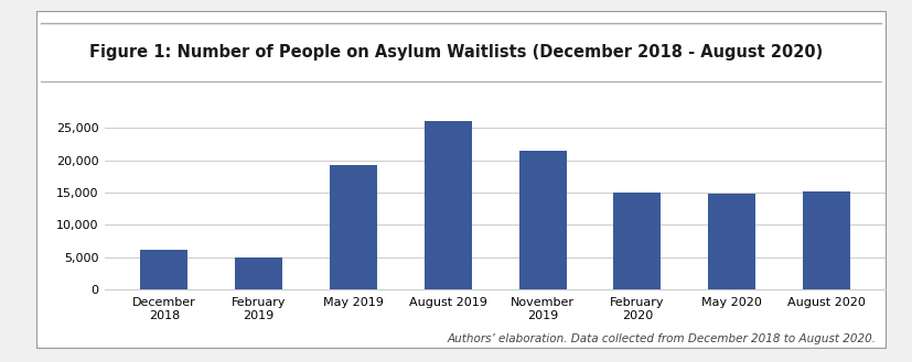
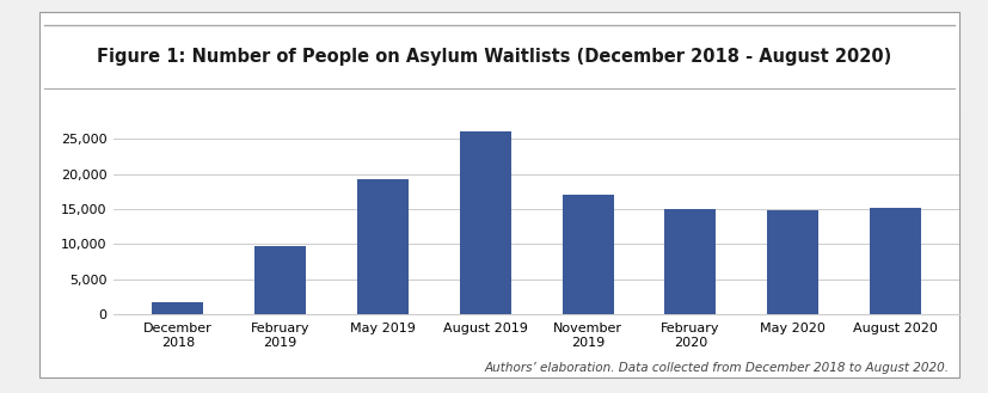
December 2018: 6,100 -> 1,800
February 2019: 4,900 -> 9,800
November 2019: 21,400 -> 17,000
